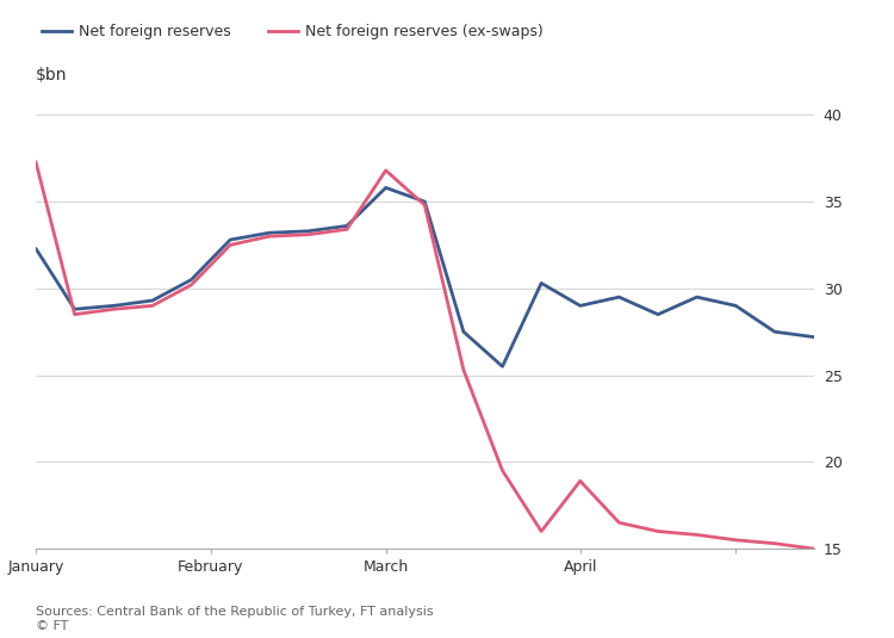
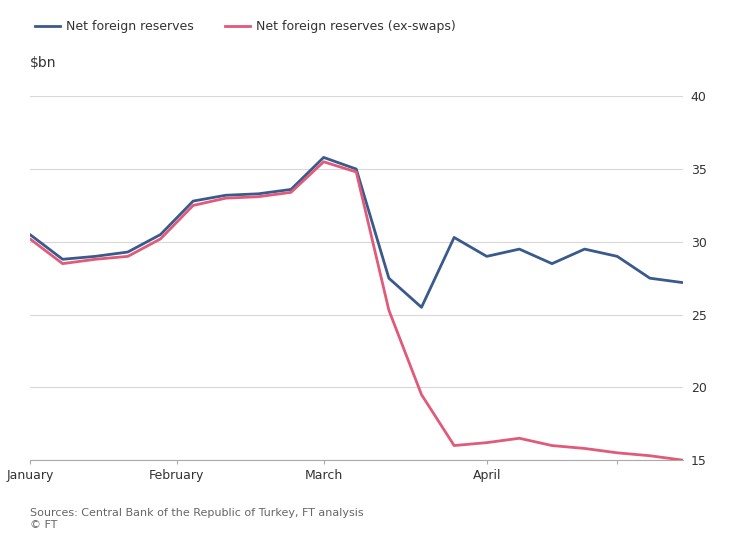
Net foreign reserves/January: 32.3 -> 30.5
Net foreign reserves (ex-swaps)/January: 37.3 -> 30.2
Net foreign reserves (ex-swaps)/March: 36.8 -> 35.5
Net foreign reserves (ex-swaps)/April: 18.9 -> 16.2
